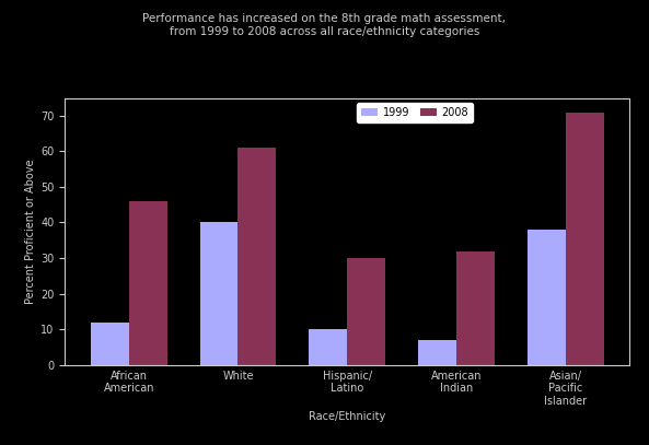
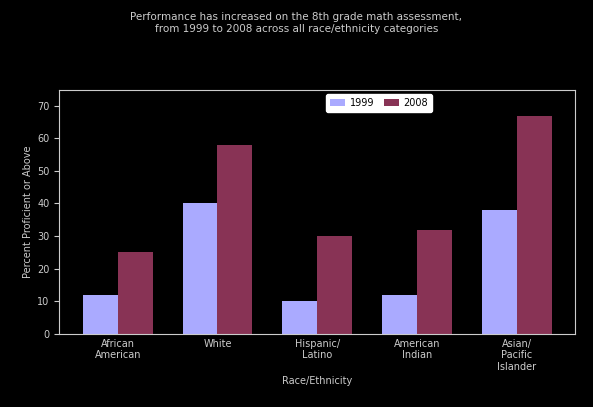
2008/African American: 46 -> 25
2008/White: 61 -> 58
1999/American Indian: 7 -> 12
2008/Asian/ Pacific Islander: 71 -> 67
